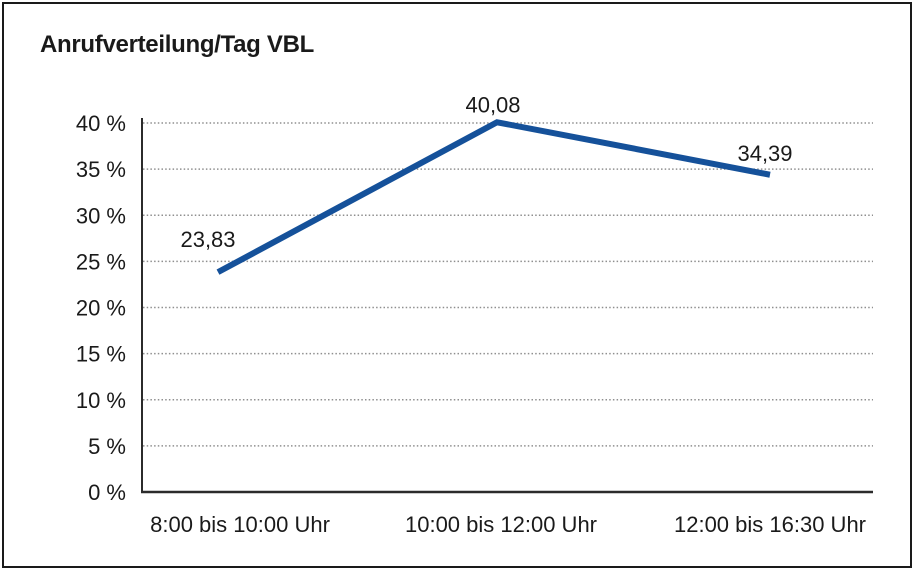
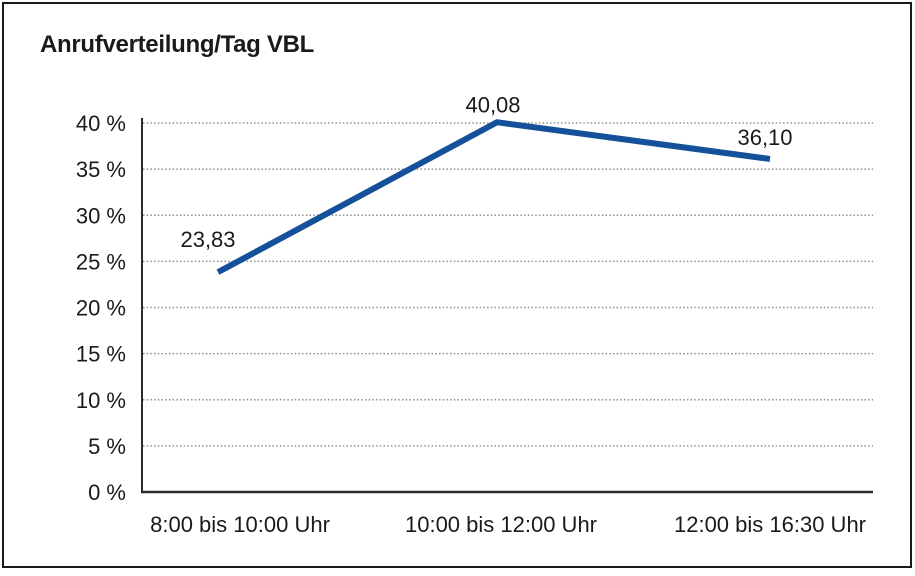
12:00 bis 16:30 Uhr: 34,39 -> 36,10
